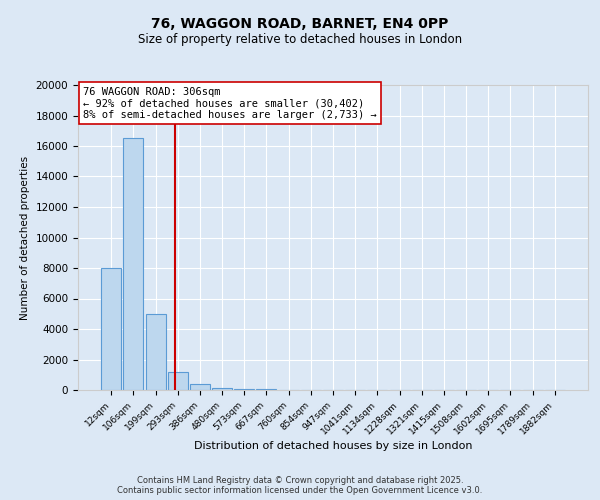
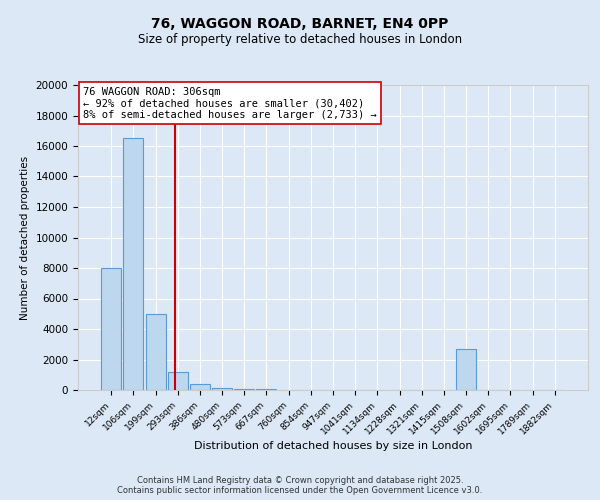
1508sqm: 0 -> 2700
